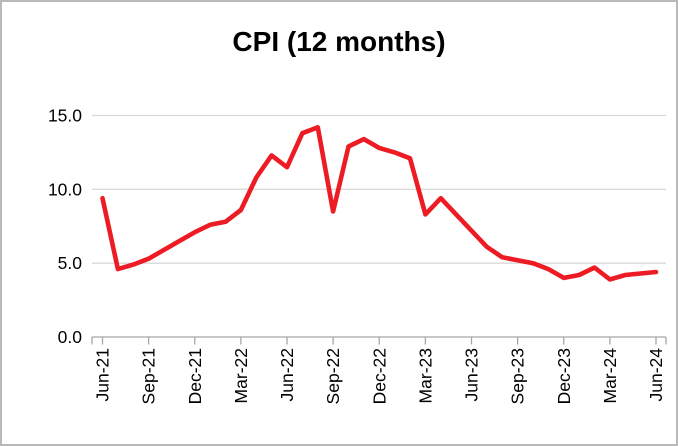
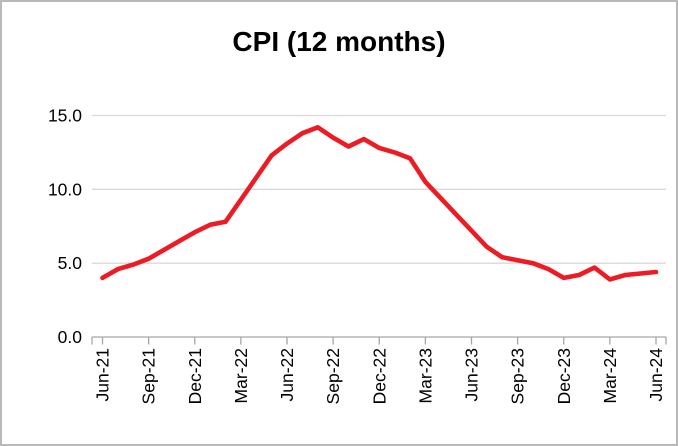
Jun-21: 9.4 -> 4.0
Mar-22: 8.6 -> 9.3
Jun-22: 11.5 -> 13.1
Sep-22: 8.5 -> 13.5
Mar-23: 8.3 -> 10.5
